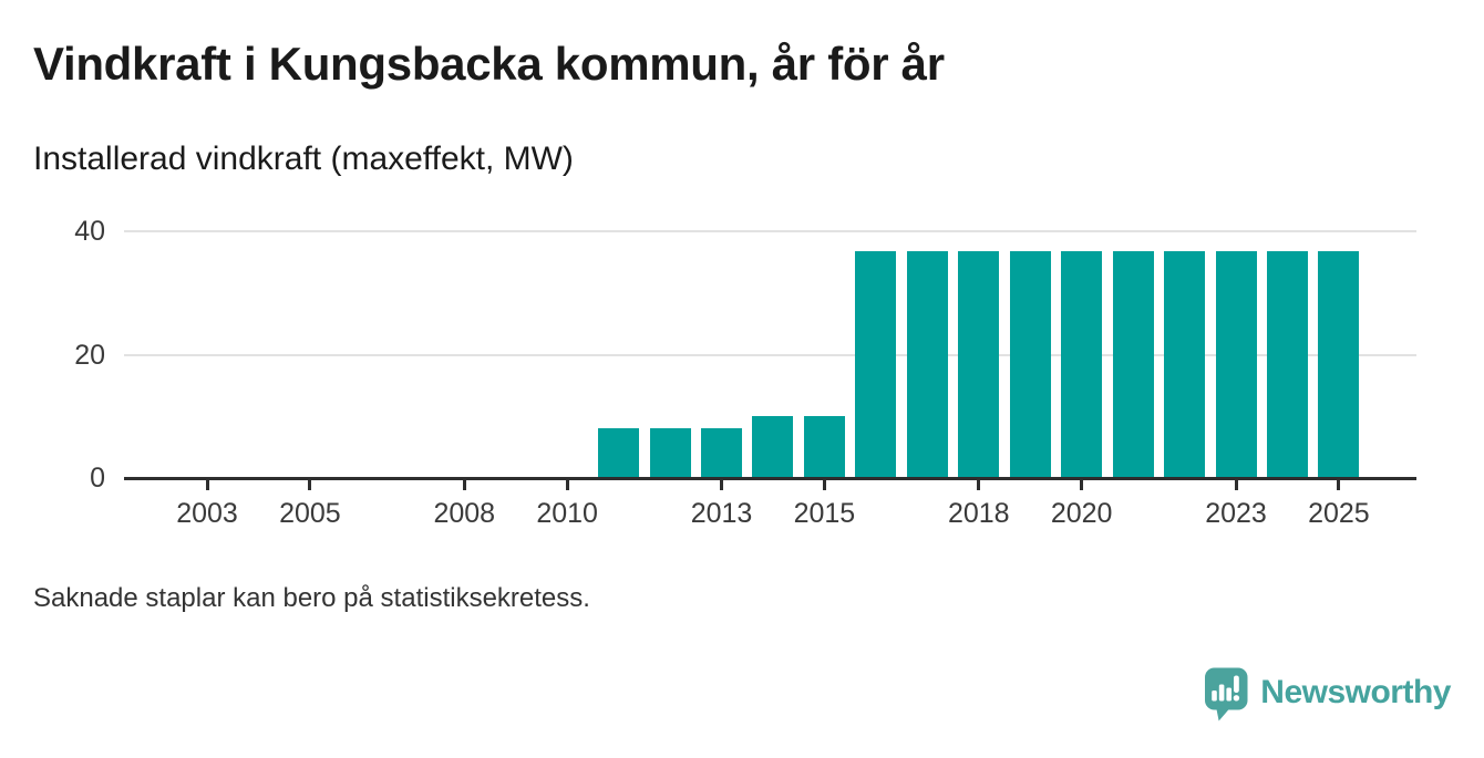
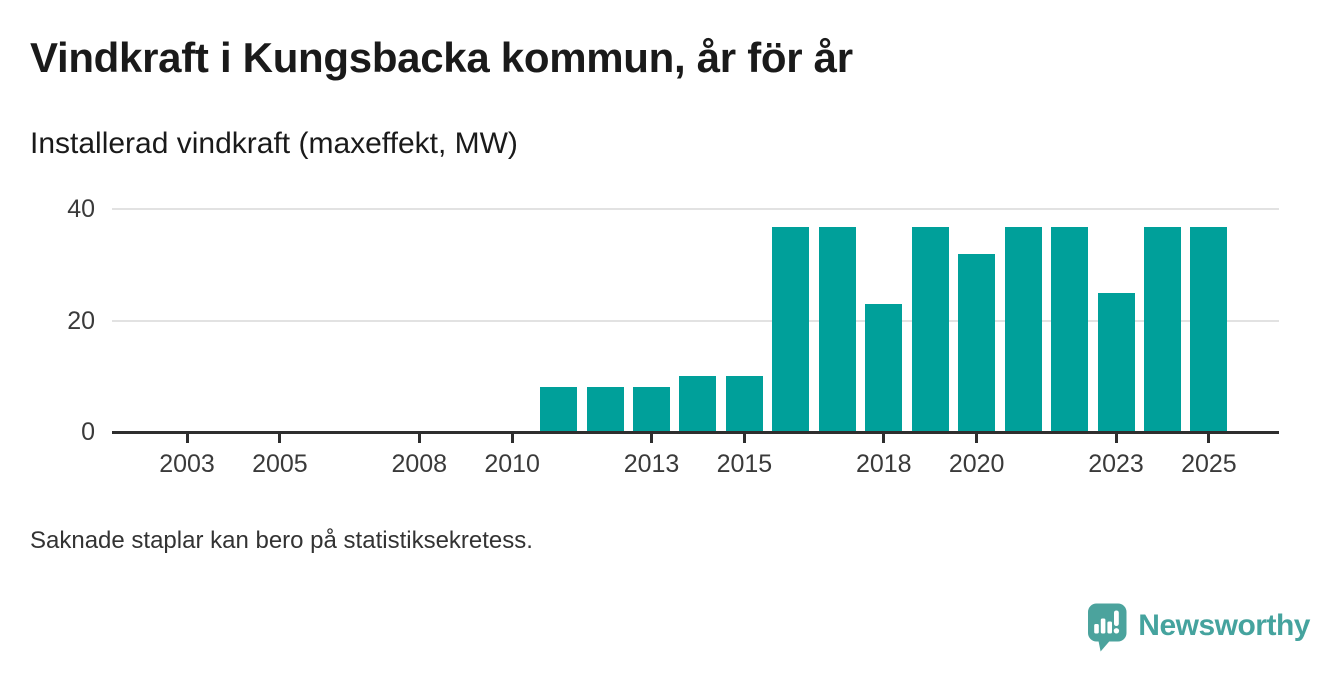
2018: 37 -> 23
2020: 37 -> 32
2023: 37 -> 25
